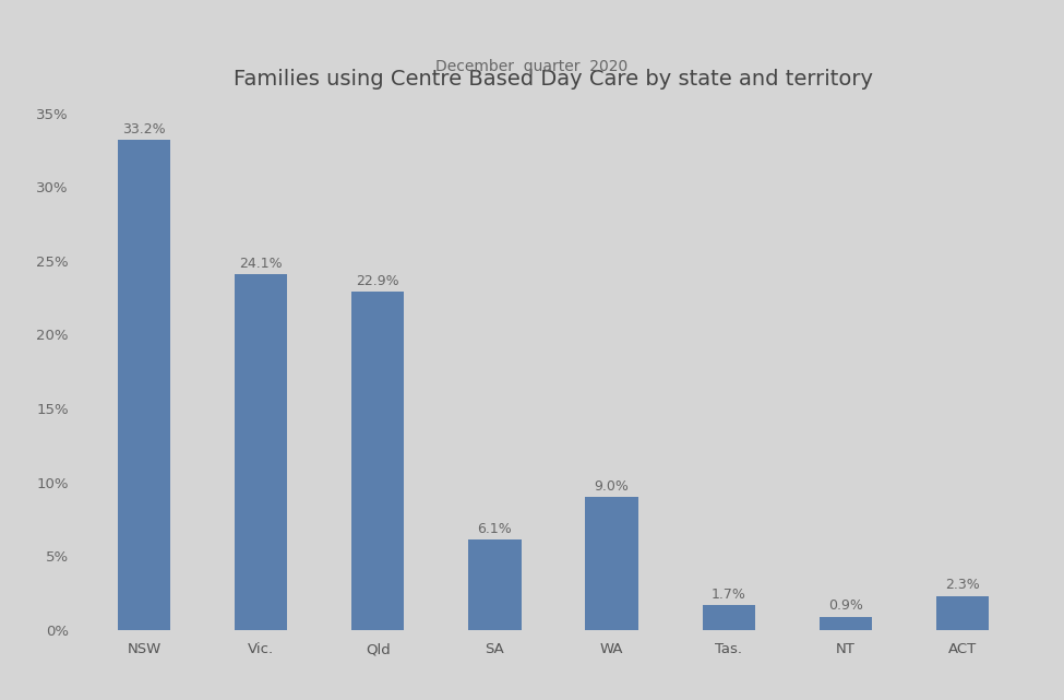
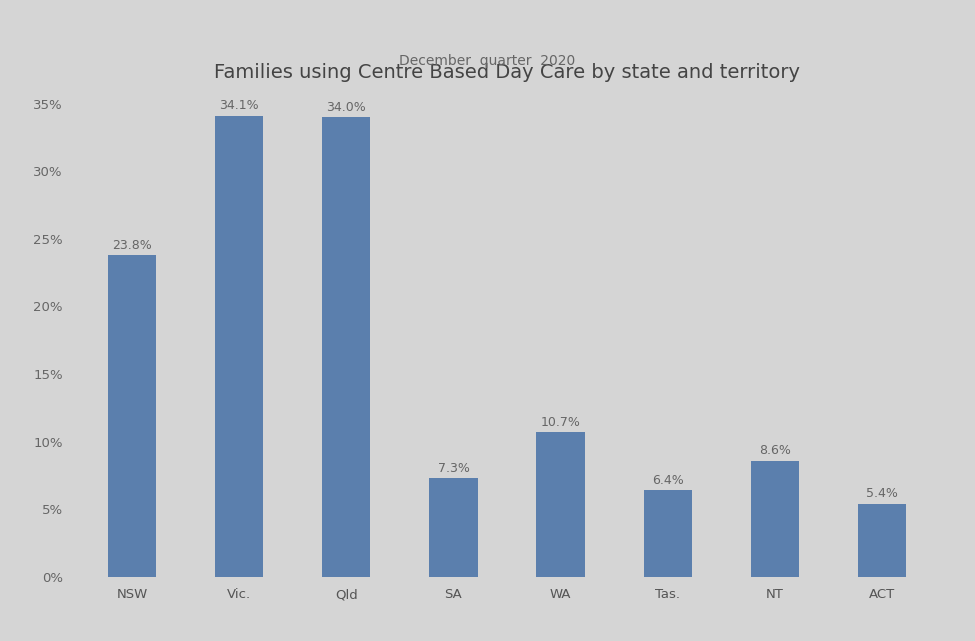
NSW: 33.2% -> 23.8%
Vic.: 24.1% -> 34.1%
Qld: 22.9% -> 34.0%
SA: 6.1% -> 7.3%
WA: 9.0% -> 10.7%
Tas.: 1.7% -> 6.4%
NT: 0.9% -> 8.6%
ACT: 2.3% -> 5.4%
